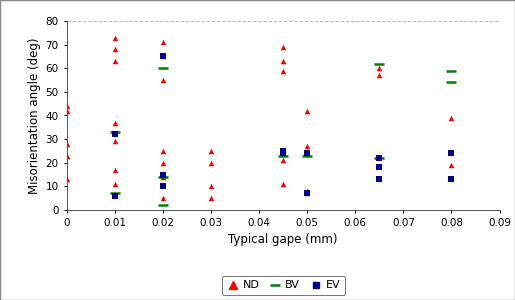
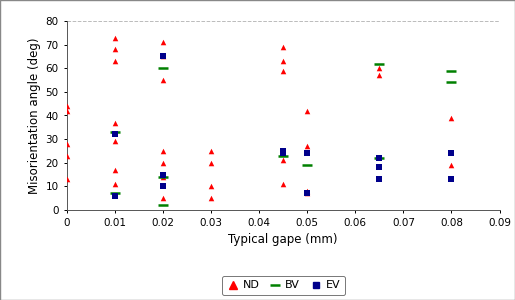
BV/0.05: 23 -> 19
